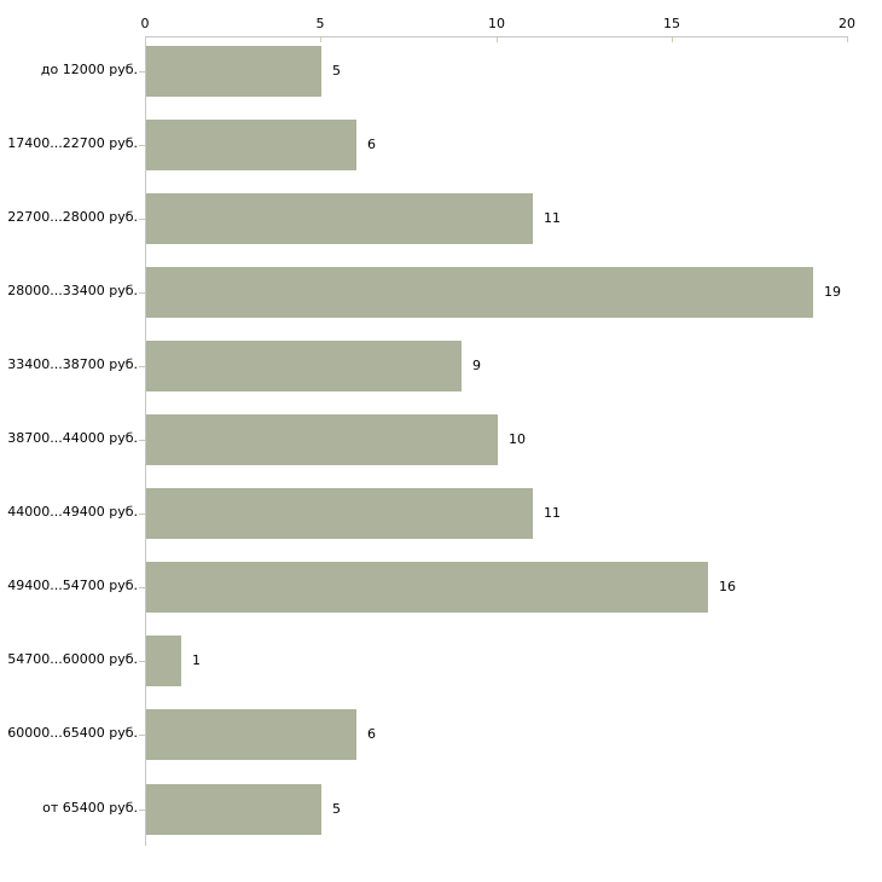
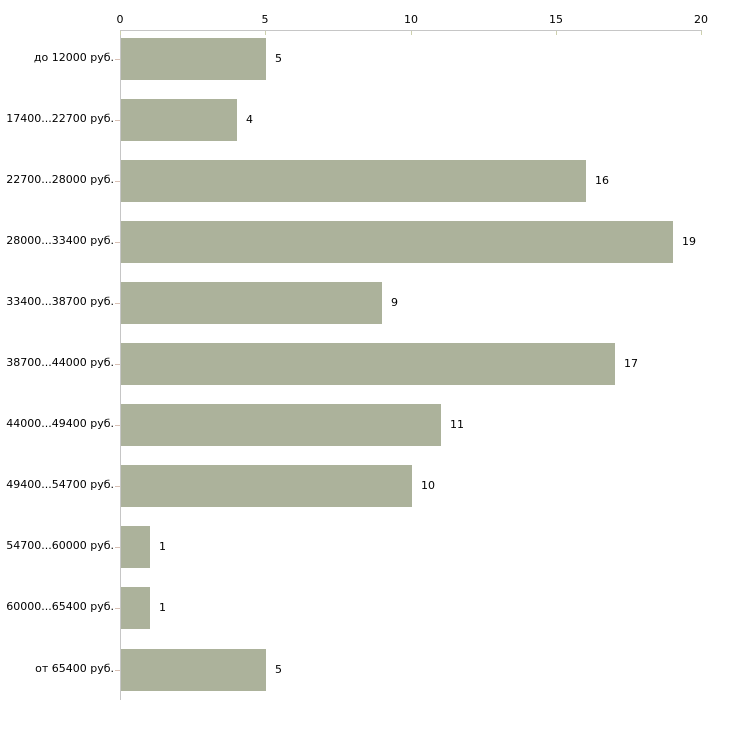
17400...22700 руб.: 6 -> 4
22700...28000 руб.: 11 -> 16
38700...44000 руб.: 10 -> 17
49400...54700 руб.: 16 -> 10
60000...65400 руб.: 6 -> 1
